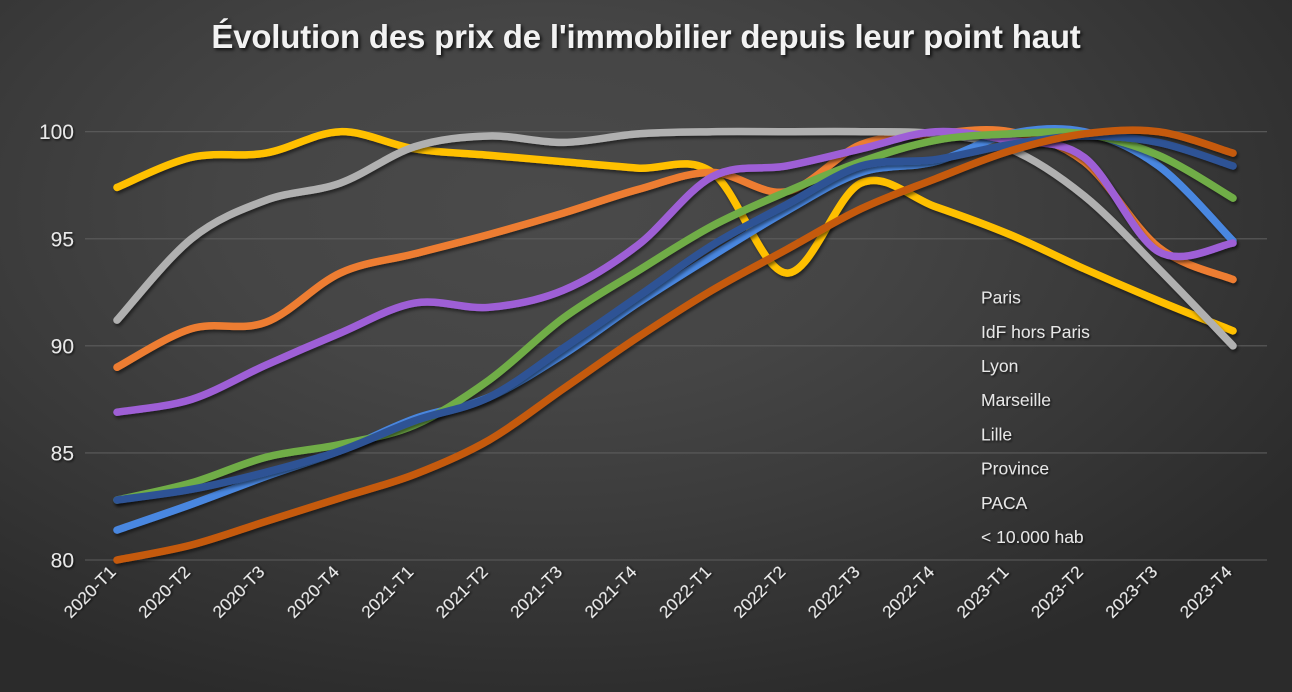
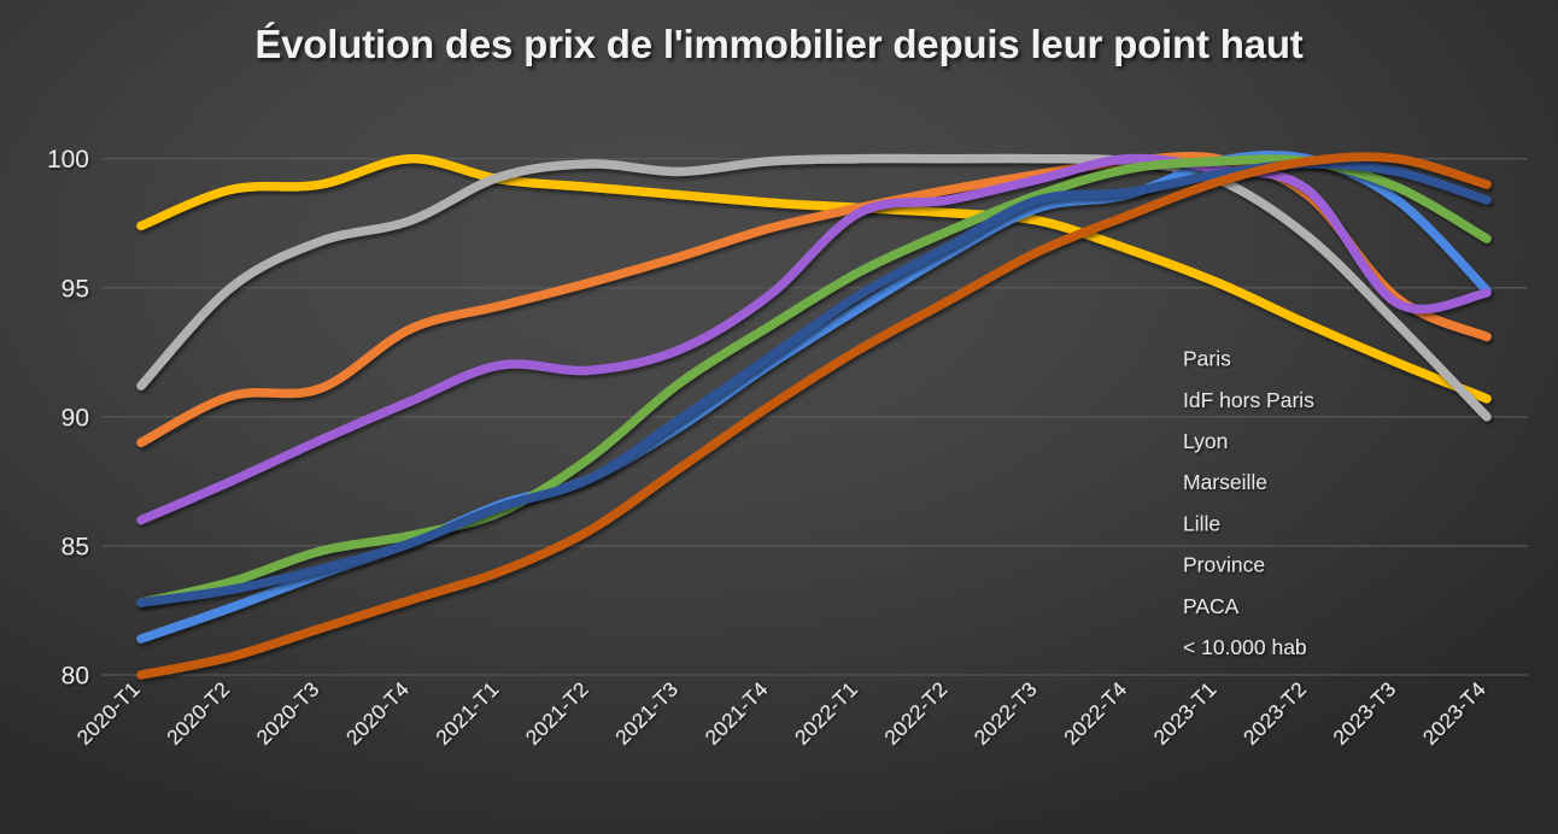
Lille/2020-T1: 86.9 -> 86.0
Paris/2022-T2: 93.4 -> 97.9
IdF hors Paris/2022-T2: 97.2 -> 98.8
